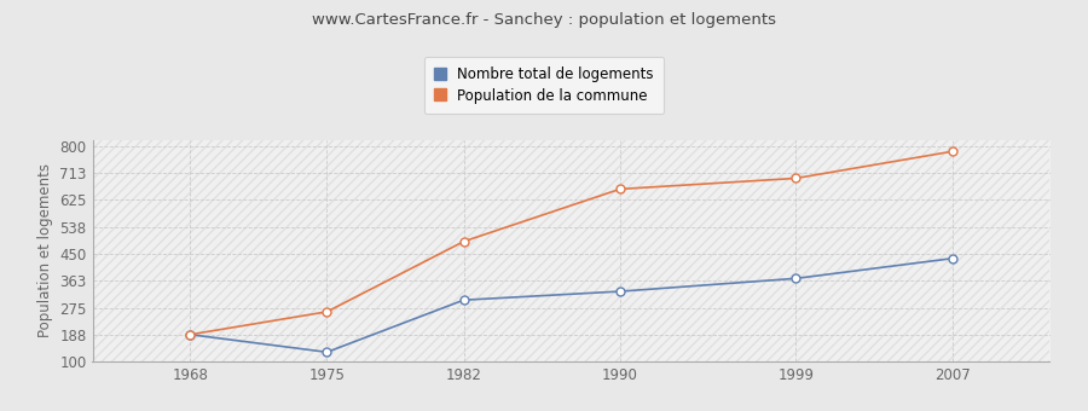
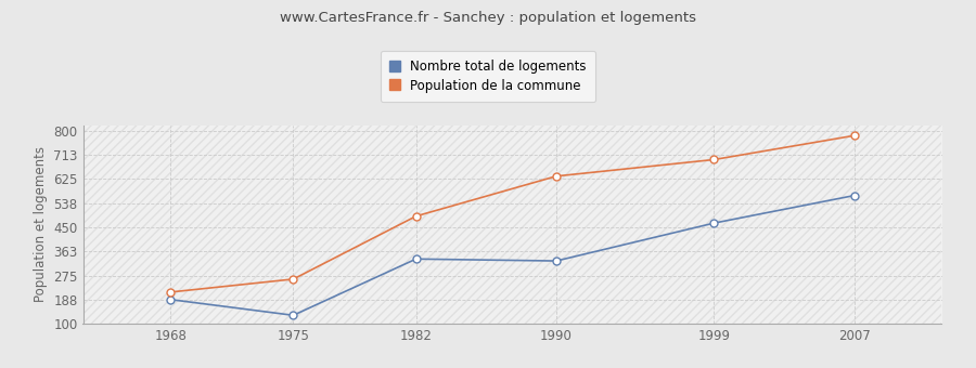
Population de la commune/1968: 188 -> 215
Nombre total de logements/1982: 300 -> 335
Population de la commune/1990: 660 -> 635
Nombre total de logements/1999: 370 -> 465
Nombre total de logements/2007: 435 -> 565
